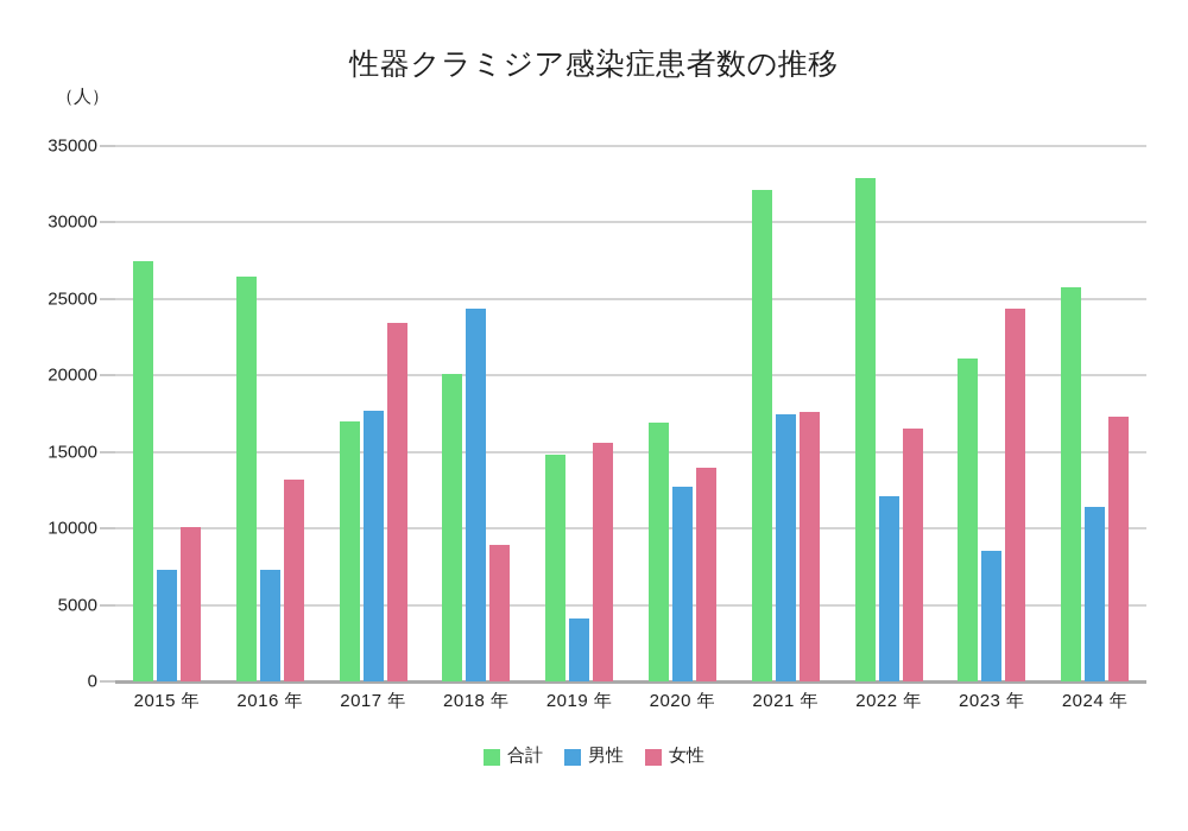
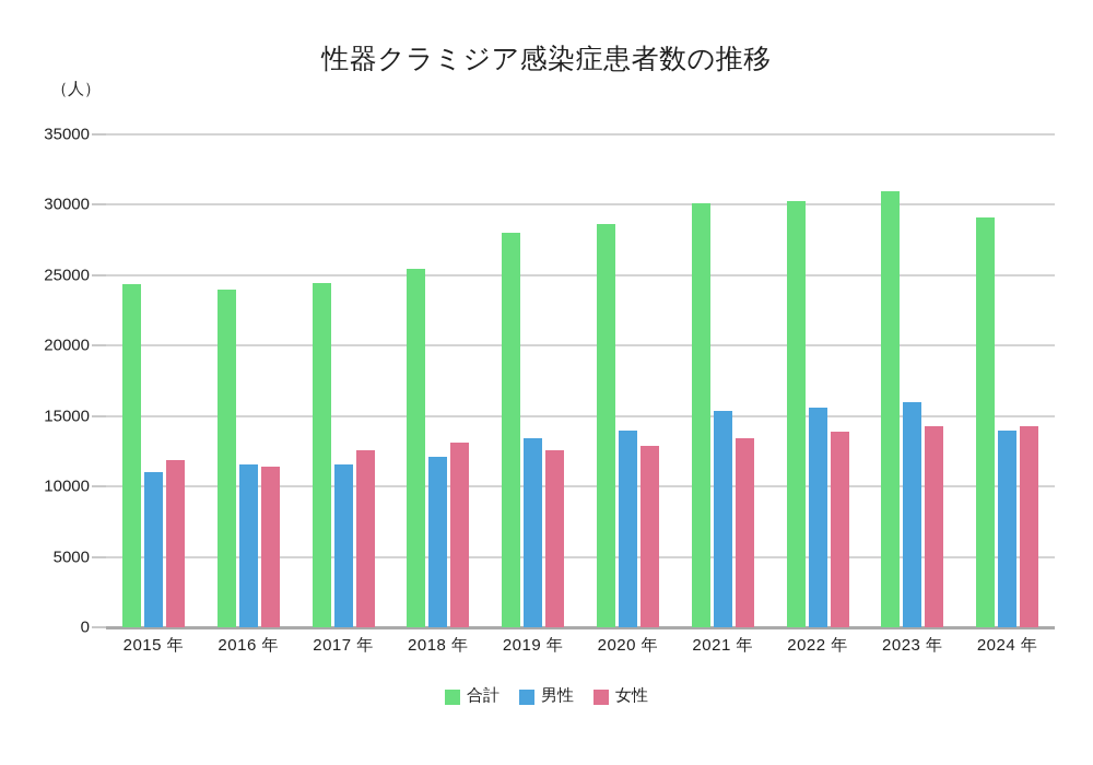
合計/2015 年: 27500 -> 24400
男性/2015 年: 7300 -> 11000
女性/2015 年: 10100 -> 11800
合計/2016 年: 26500 -> 24000
男性/2016 年: 7300 -> 11600
女性/2016 年: 13200 -> 11400
合計/2017 年: 17000 -> 24400
男性/2017 年: 17700 -> 11600
女性/2017 年: 23400 -> 12600
合計/2018 年: 20100 -> 25400
男性/2018 年: 24400 -> 12100
女性/2018 年: 8900 -> 13100
合計/2019 年: 14800 -> 28000
男性/2019 年: 4100 -> 13400
女性/2019 年: 15600 -> 12600
合計/2020 年: 16900 -> 28600
男性/2020 年: 12700 -> 14000
女性/2020 年: 14000 -> 12800
合計/2021 年: 32100 -> 30100
男性/2021 年: 17500 -> 15400
女性/2021 年: 17600 -> 13400
合計/2022 年: 32900 -> 30300
男性/2022 年: 12100 -> 15600
女性/2022 年: 16500 -> 13900
合計/2023 年: 21100 -> 31000
男性/2023 年: 8500 -> 16000
女性/2023 年: 24400 -> 14200
合計/2024 年: 25800 -> 29100
男性/2024 年: 11400 -> 14000
女性/2024 年: 17300 -> 14200
